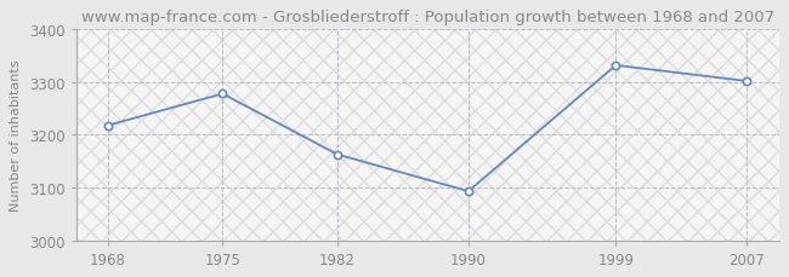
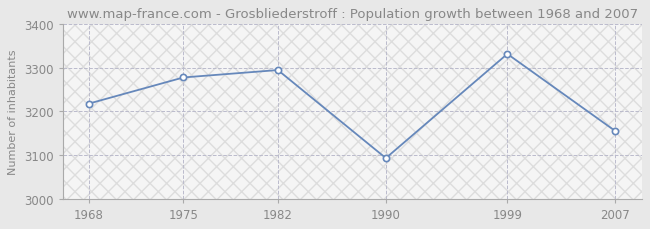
1982: 3163 -> 3295
2007: 3302 -> 3155
